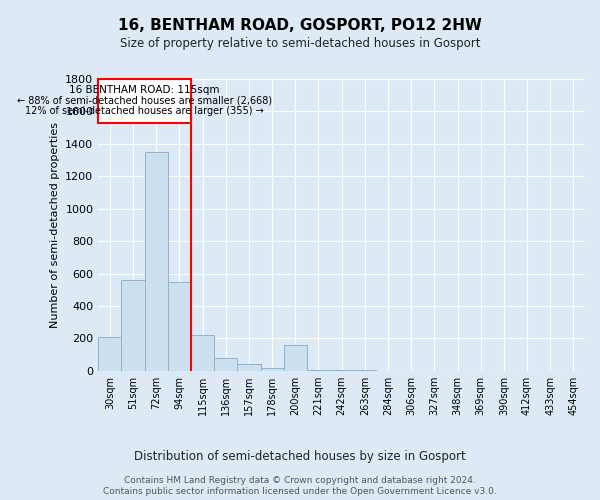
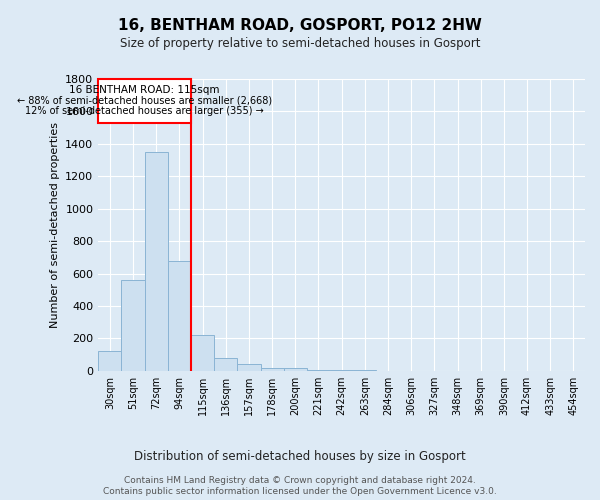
30sqm: 210 -> 120
94sqm: 550 -> 680
200sqm: 160 -> 20
